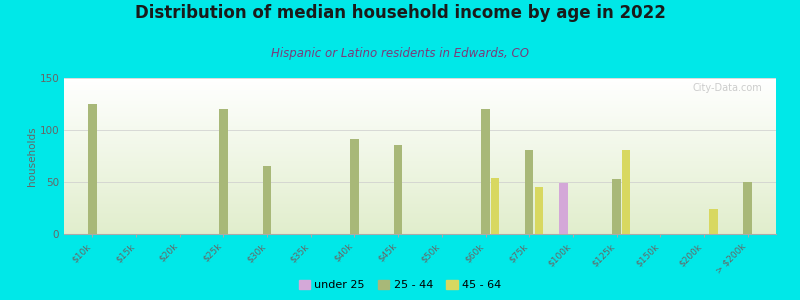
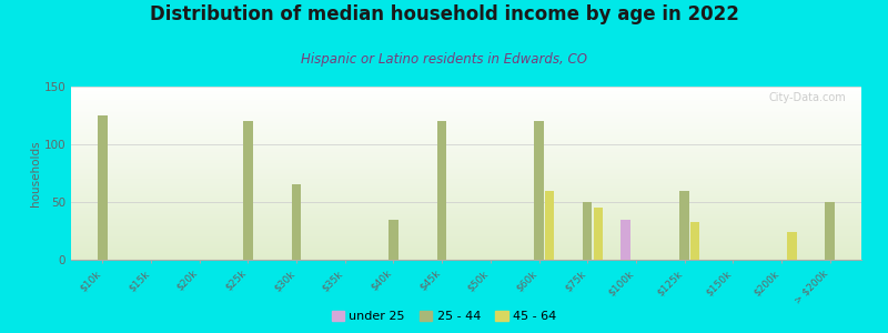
25 - 44/$40k: 91 -> 35
25 - 44/$45k: 86 -> 120
45 - 64/$60k: 54 -> 60
25 - 44/$75k: 81 -> 50
under 25/$100k: 49 -> 35
25 - 44/$125k: 53 -> 60
45 - 64/$125k: 81 -> 33
